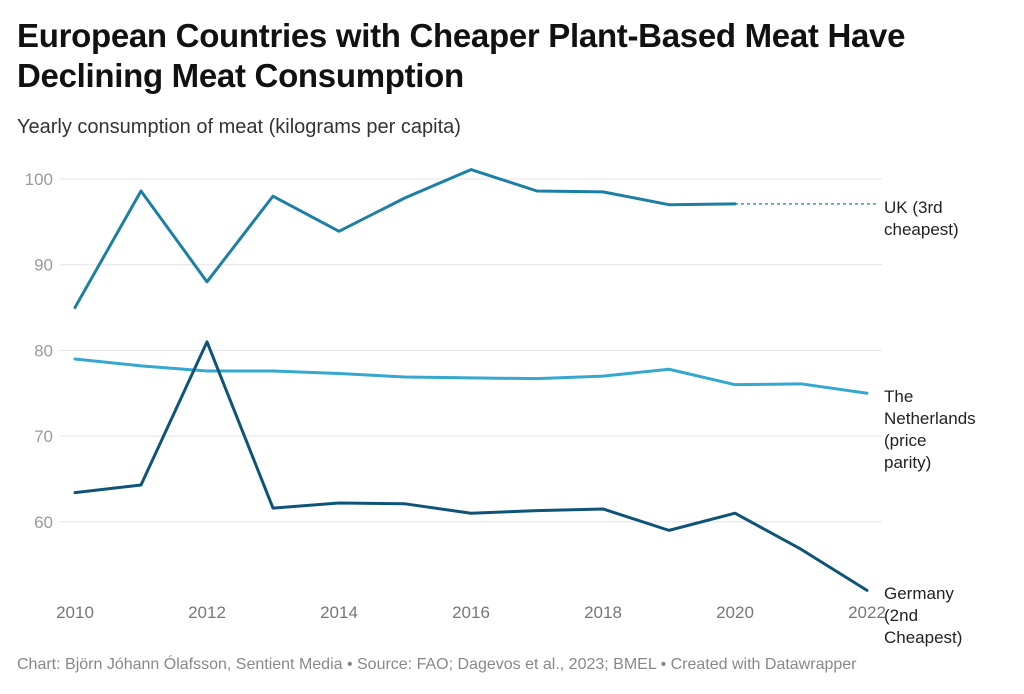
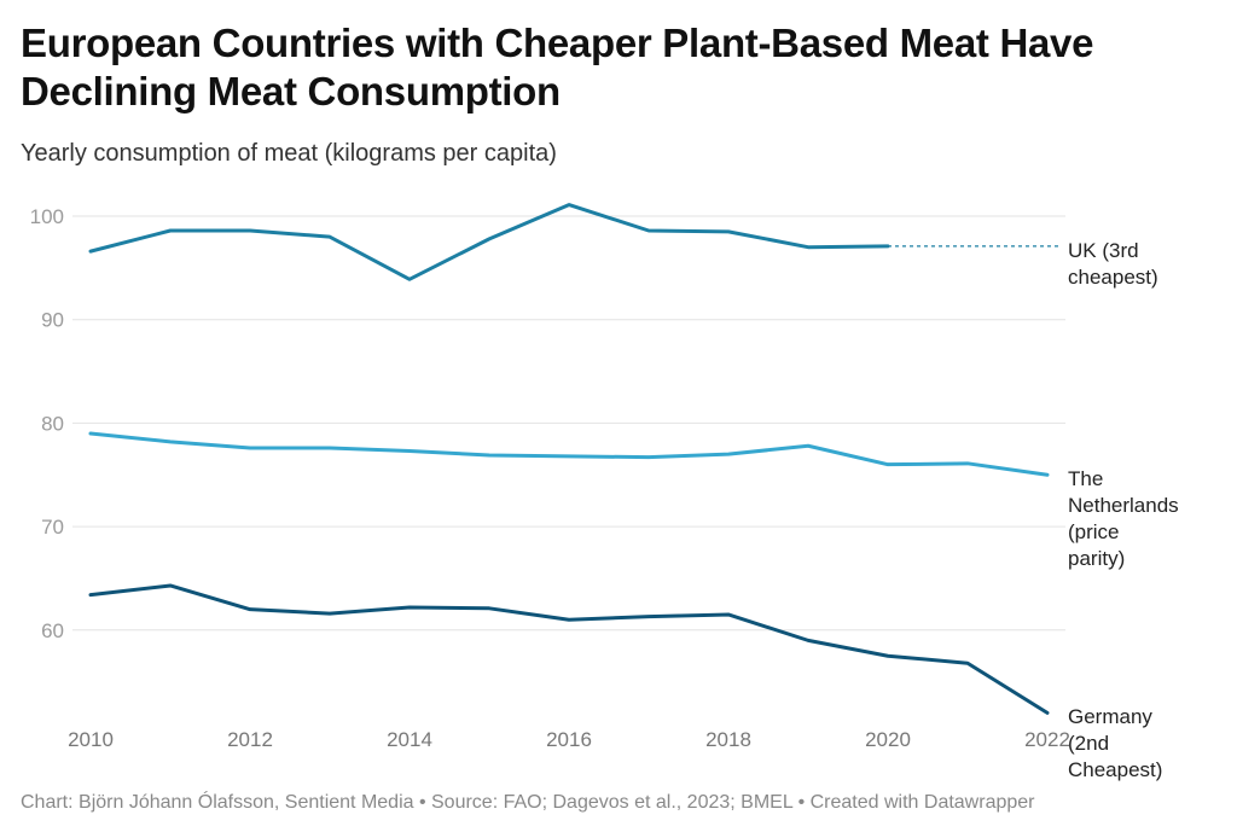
UK (3rd cheapest)/2010: 85 -> 97
UK (3rd cheapest)/2012: 88 -> 99
Germany (2nd Cheapest)/2012: 81 -> 62
Germany (2nd Cheapest)/2020: 61 -> 58
